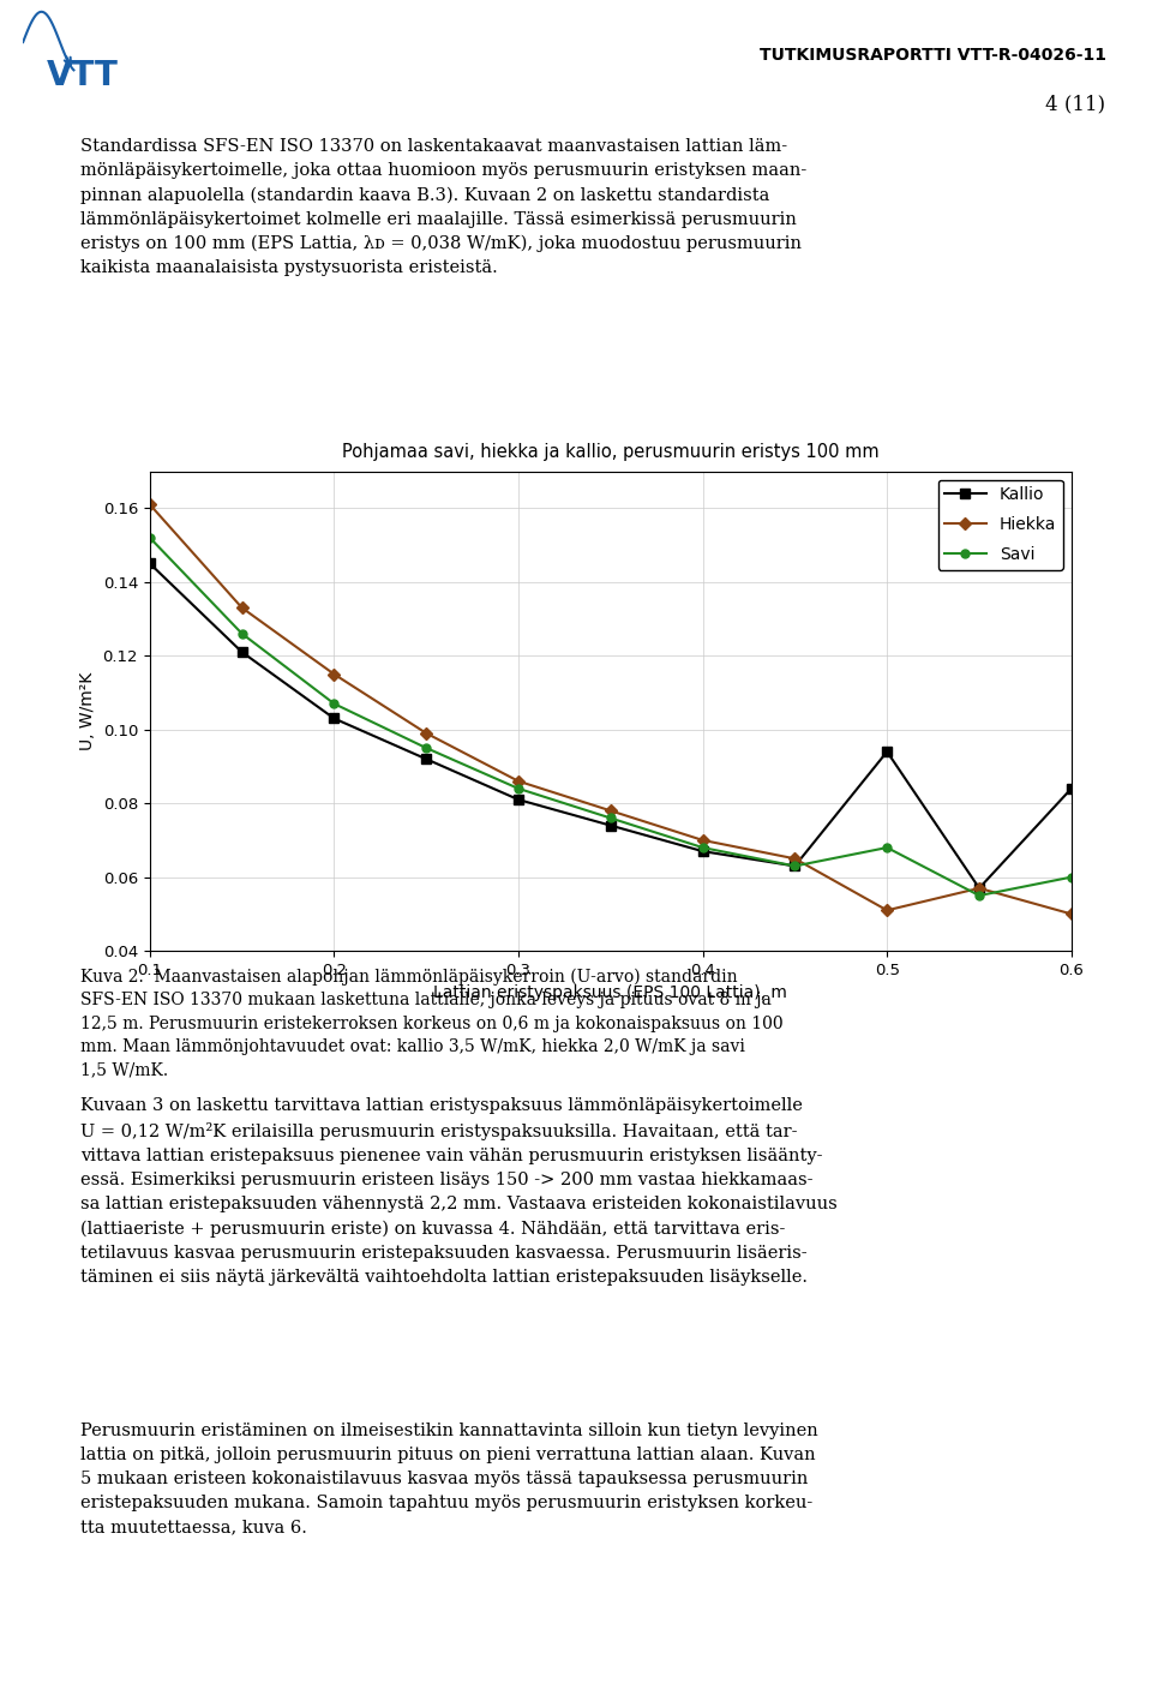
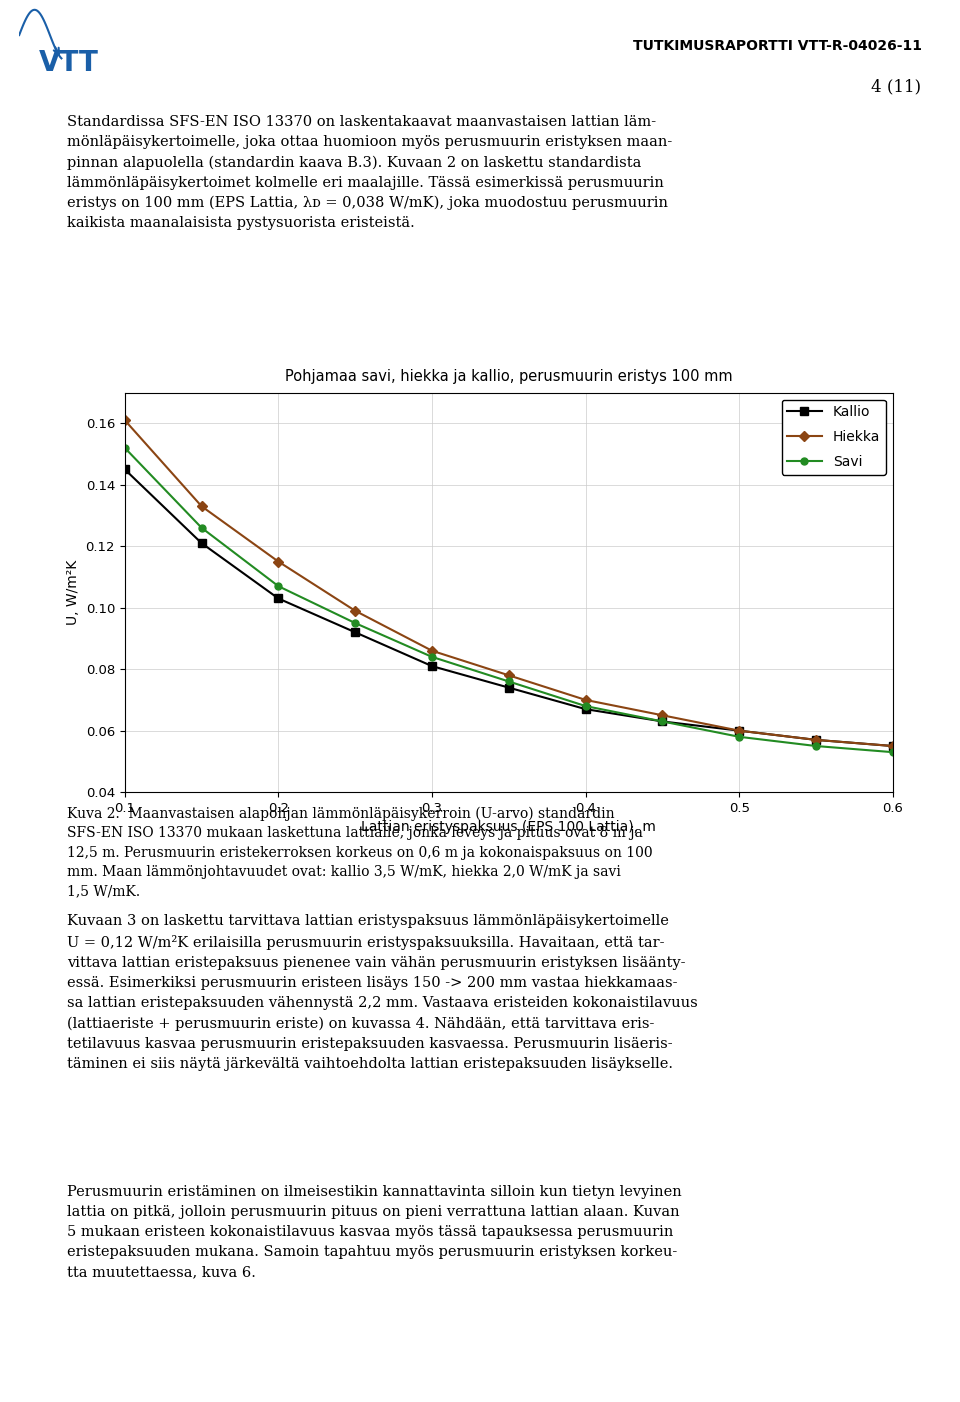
Pohjamaa savi, hiekka ja kallio, perusmuurin eristys 100 mm/Kallio/0.5: 0.094 -> 0.060
Pohjamaa savi, hiekka ja kallio, perusmuurin eristys 100 mm/Hiekka/0.5: 0.051 -> 0.060
Pohjamaa savi, hiekka ja kallio, perusmuurin eristys 100 mm/Savi/0.5: 0.068 -> 0.058
Pohjamaa savi, hiekka ja kallio, perusmuurin eristys 100 mm/Kallio/0.6: 0.084 -> 0.055
Pohjamaa savi, hiekka ja kallio, perusmuurin eristys 100 mm/Hiekka/0.6: 0.050 -> 0.055
Pohjamaa savi, hiekka ja kallio, perusmuurin eristys 100 mm/Savi/0.6: 0.060 -> 0.053
